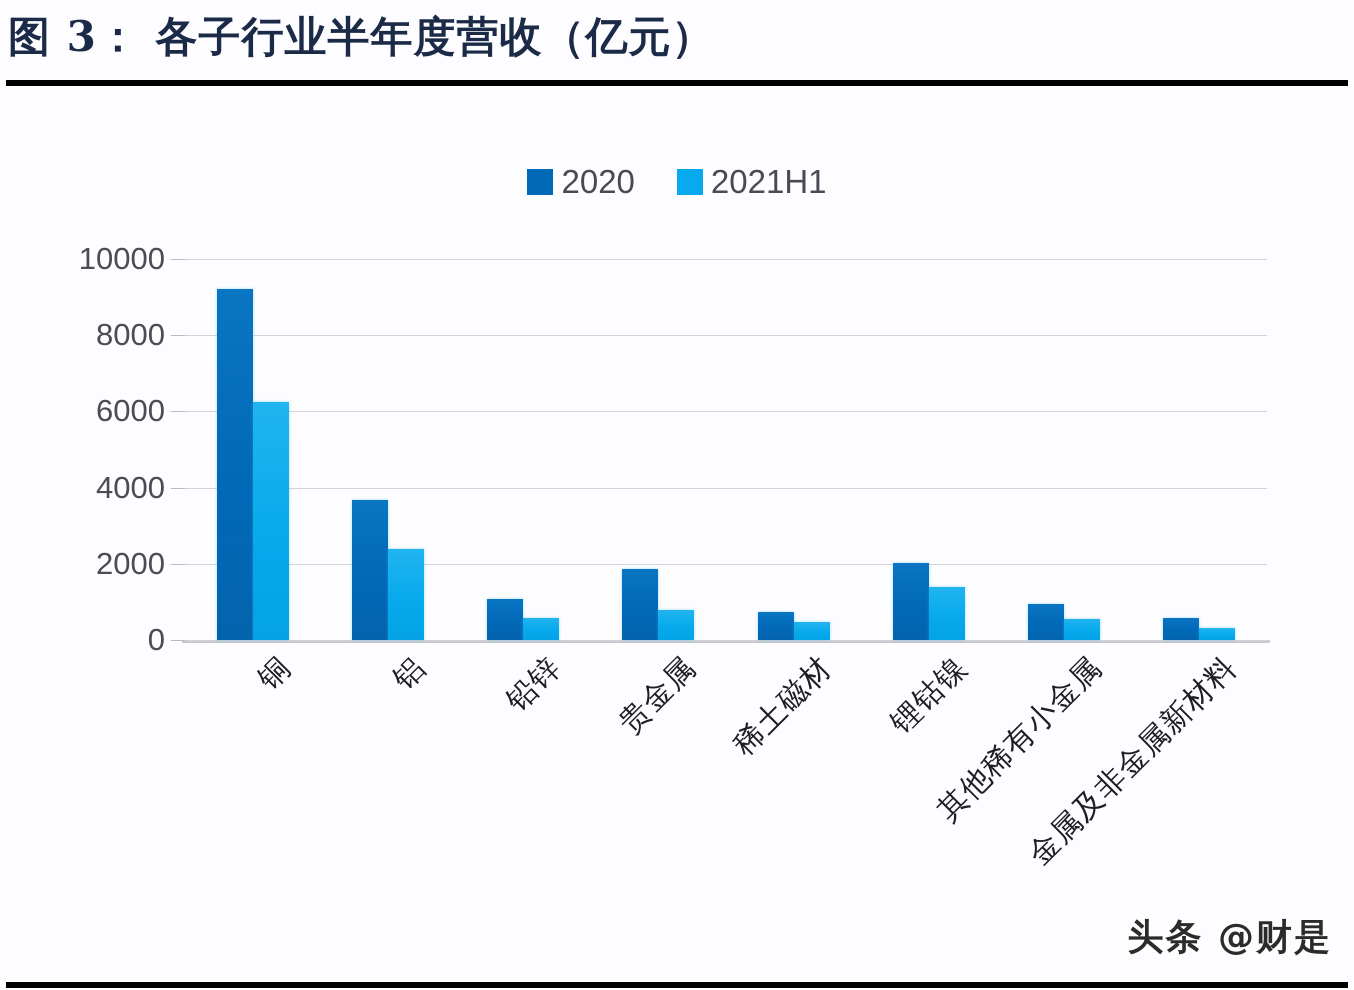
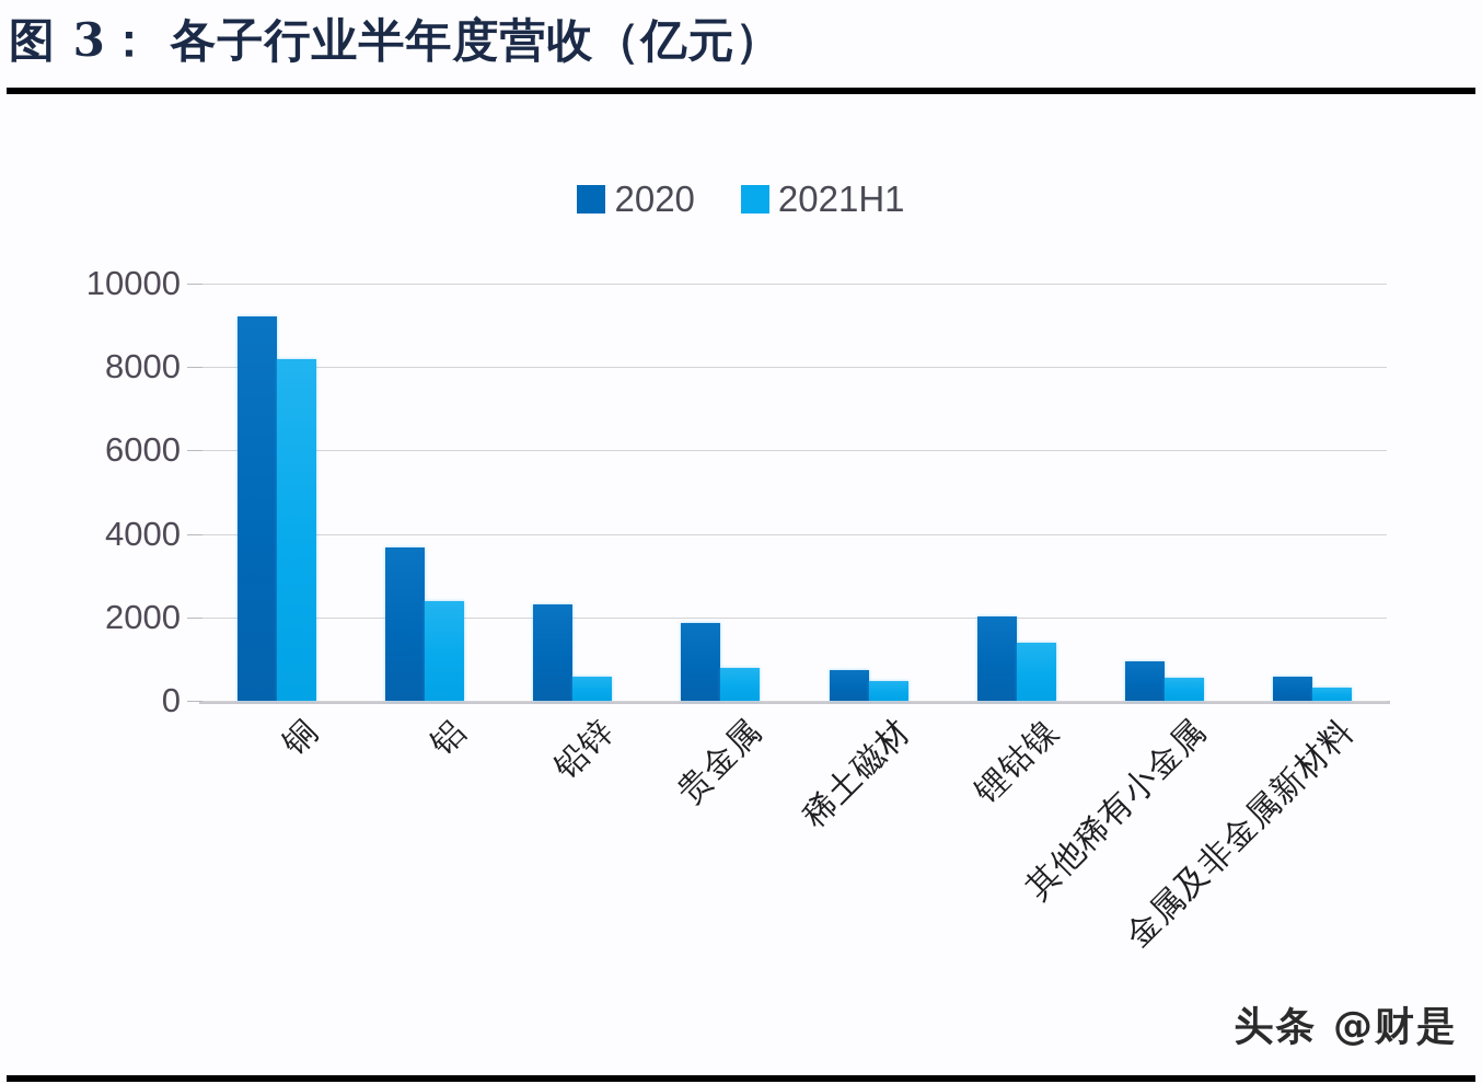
2021H1/铜: 6200 -> 8200
2020/铅锌: 1100 -> 2300
